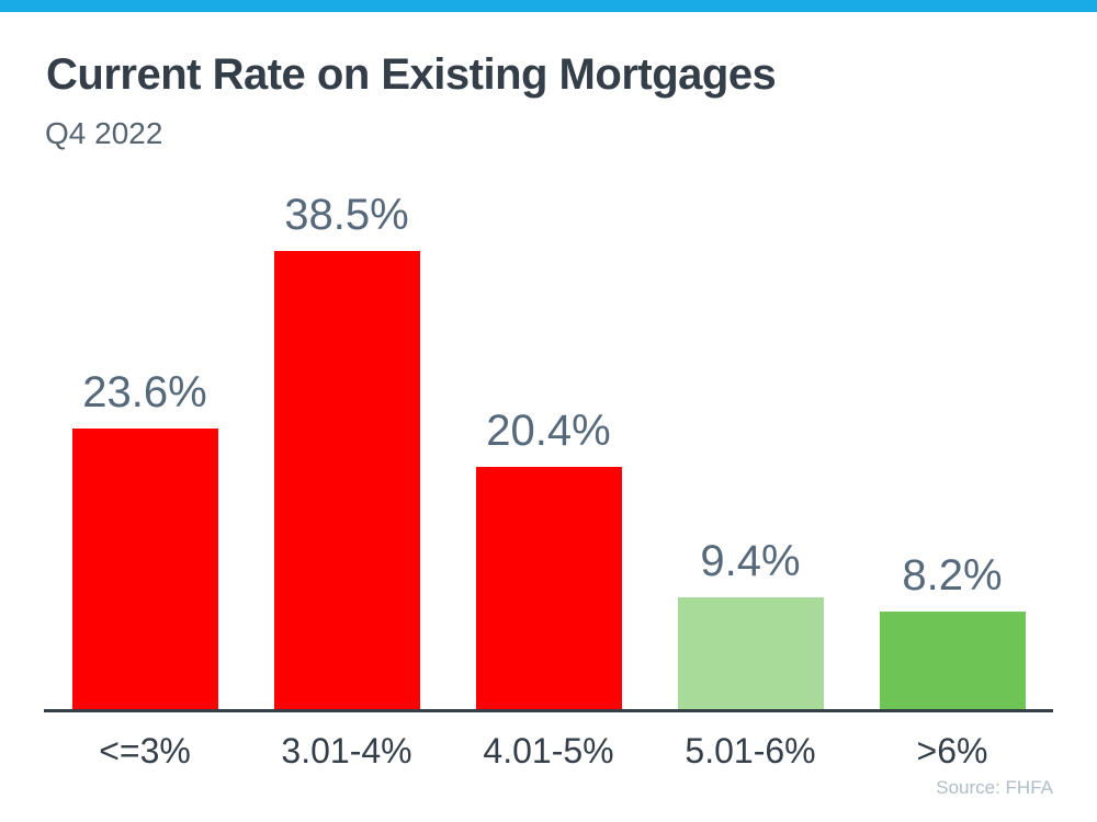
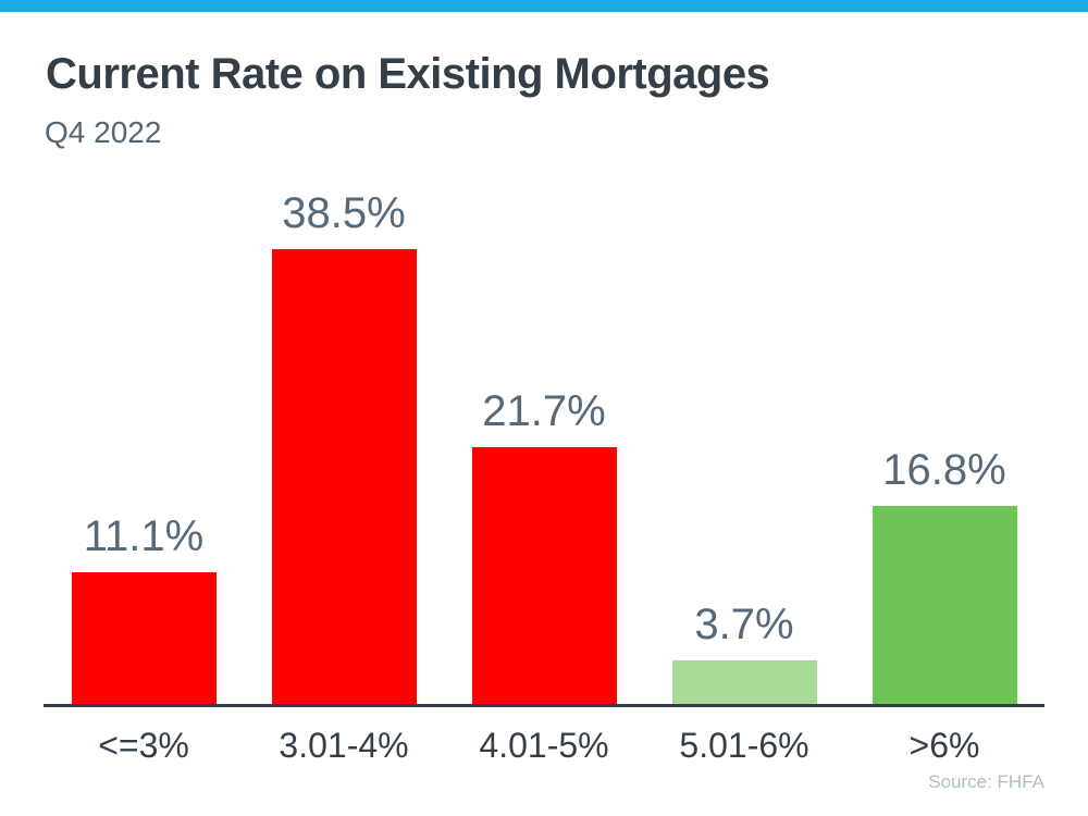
<=3%: 23.6% -> 11.1%
4.01-5%: 20.4% -> 21.7%
5.01-6%: 9.4% -> 3.7%
>6%: 8.2% -> 16.8%
